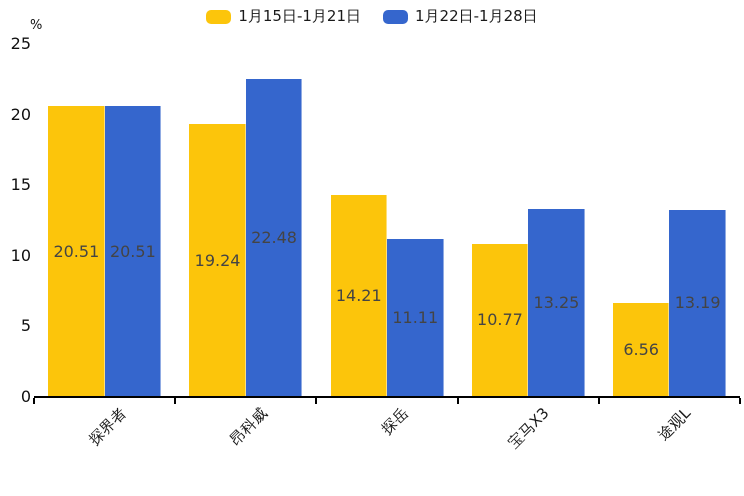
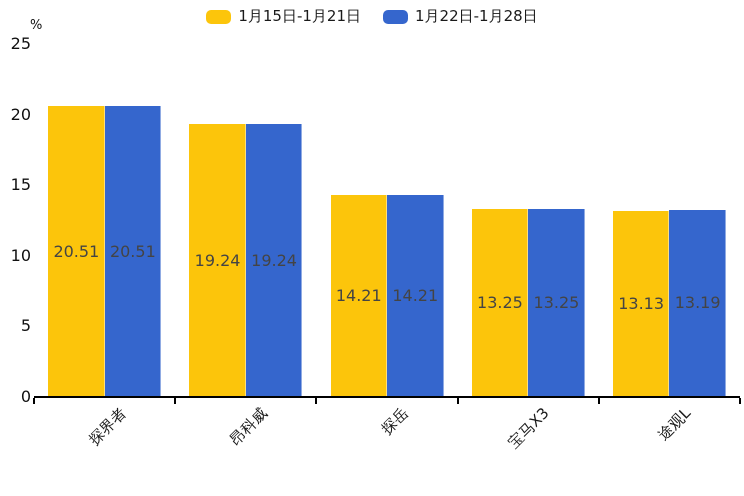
1月22日-1月28日/昂科威: 22.48 -> 19.24
1月22日-1月28日/探岳: 11.11 -> 14.21
1月15日-1月21日/宝马X3: 10.77 -> 13.25
1月15日-1月21日/途观L: 6.56 -> 13.13
